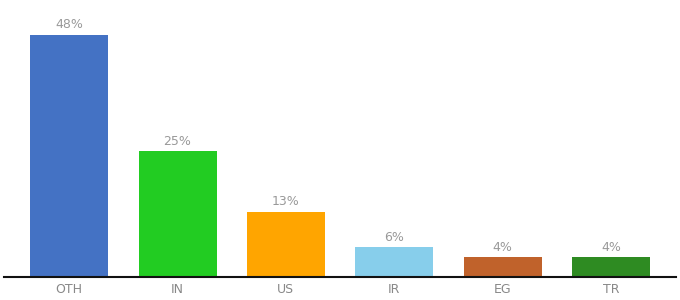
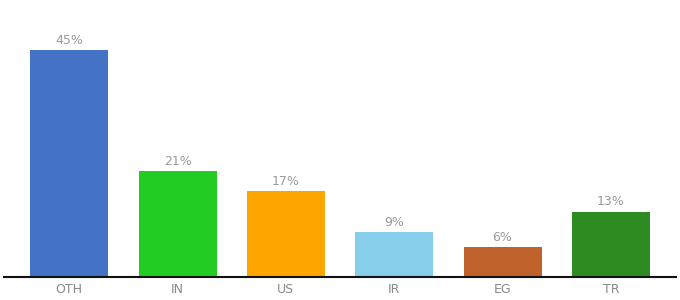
OTH: 48% -> 45%
IN: 25% -> 21%
US: 13% -> 17%
IR: 6% -> 9%
EG: 4% -> 6%
TR: 4% -> 13%
